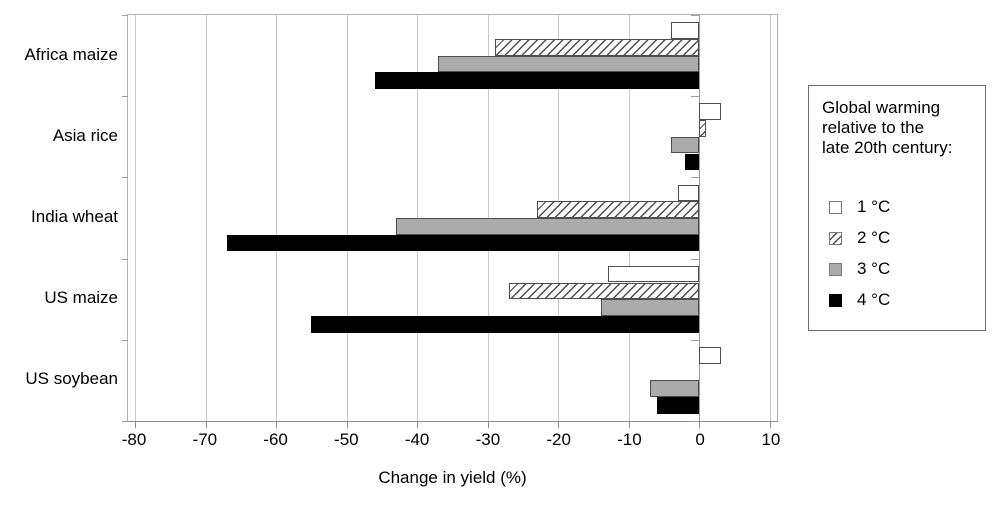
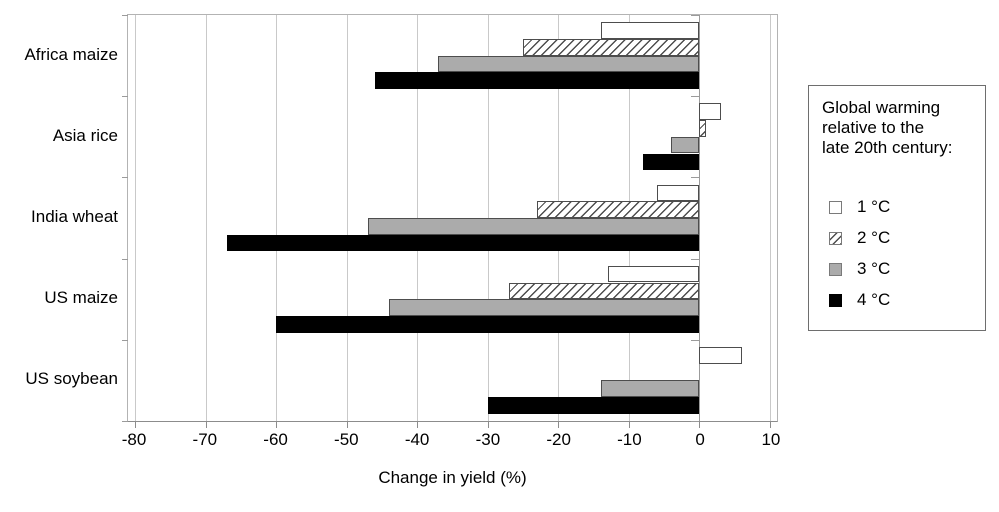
1 °C/Africa maize: -4 -> -14
2 °C/Africa maize: -29 -> -25
4 °C/Asia rice: -2 -> -8
1 °C/India wheat: -3 -> -6
3 °C/India wheat: -43 -> -47
3 °C/US maize: -14 -> -44
4 °C/US maize: -55 -> -60
1 °C/US soybean: 3 -> 6
3 °C/US soybean: -7 -> -14
4 °C/US soybean: -6 -> -30
